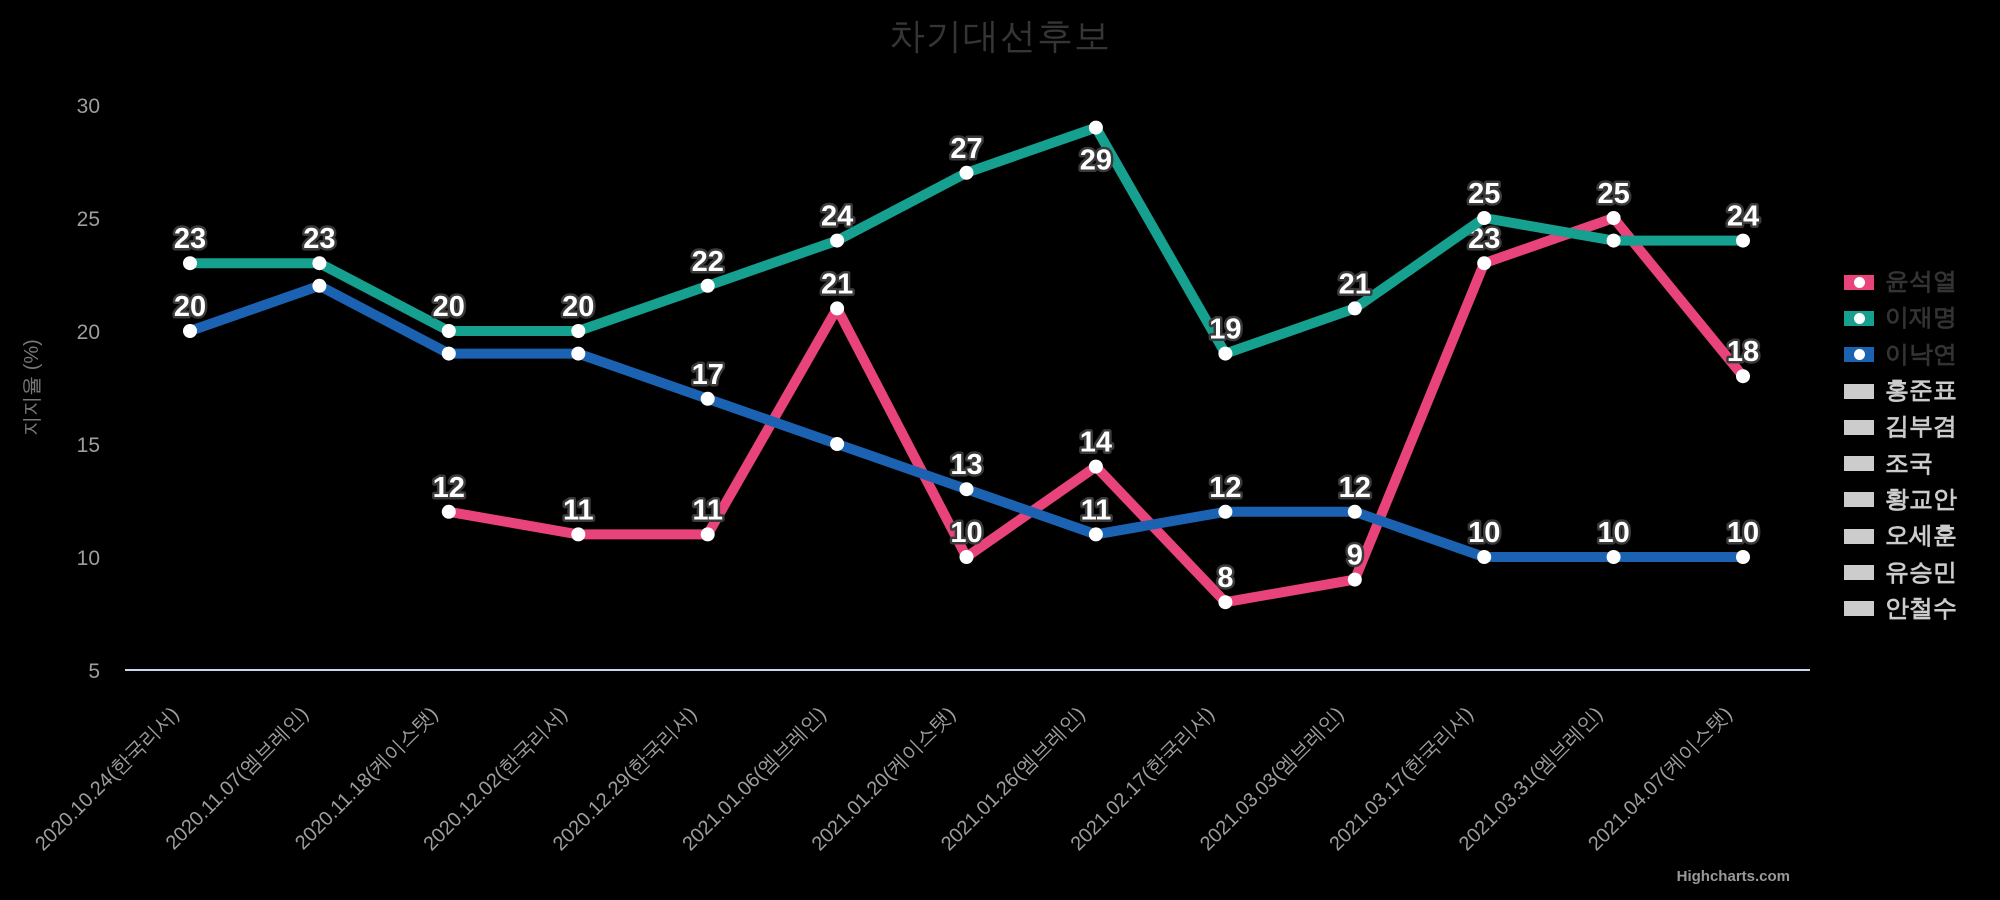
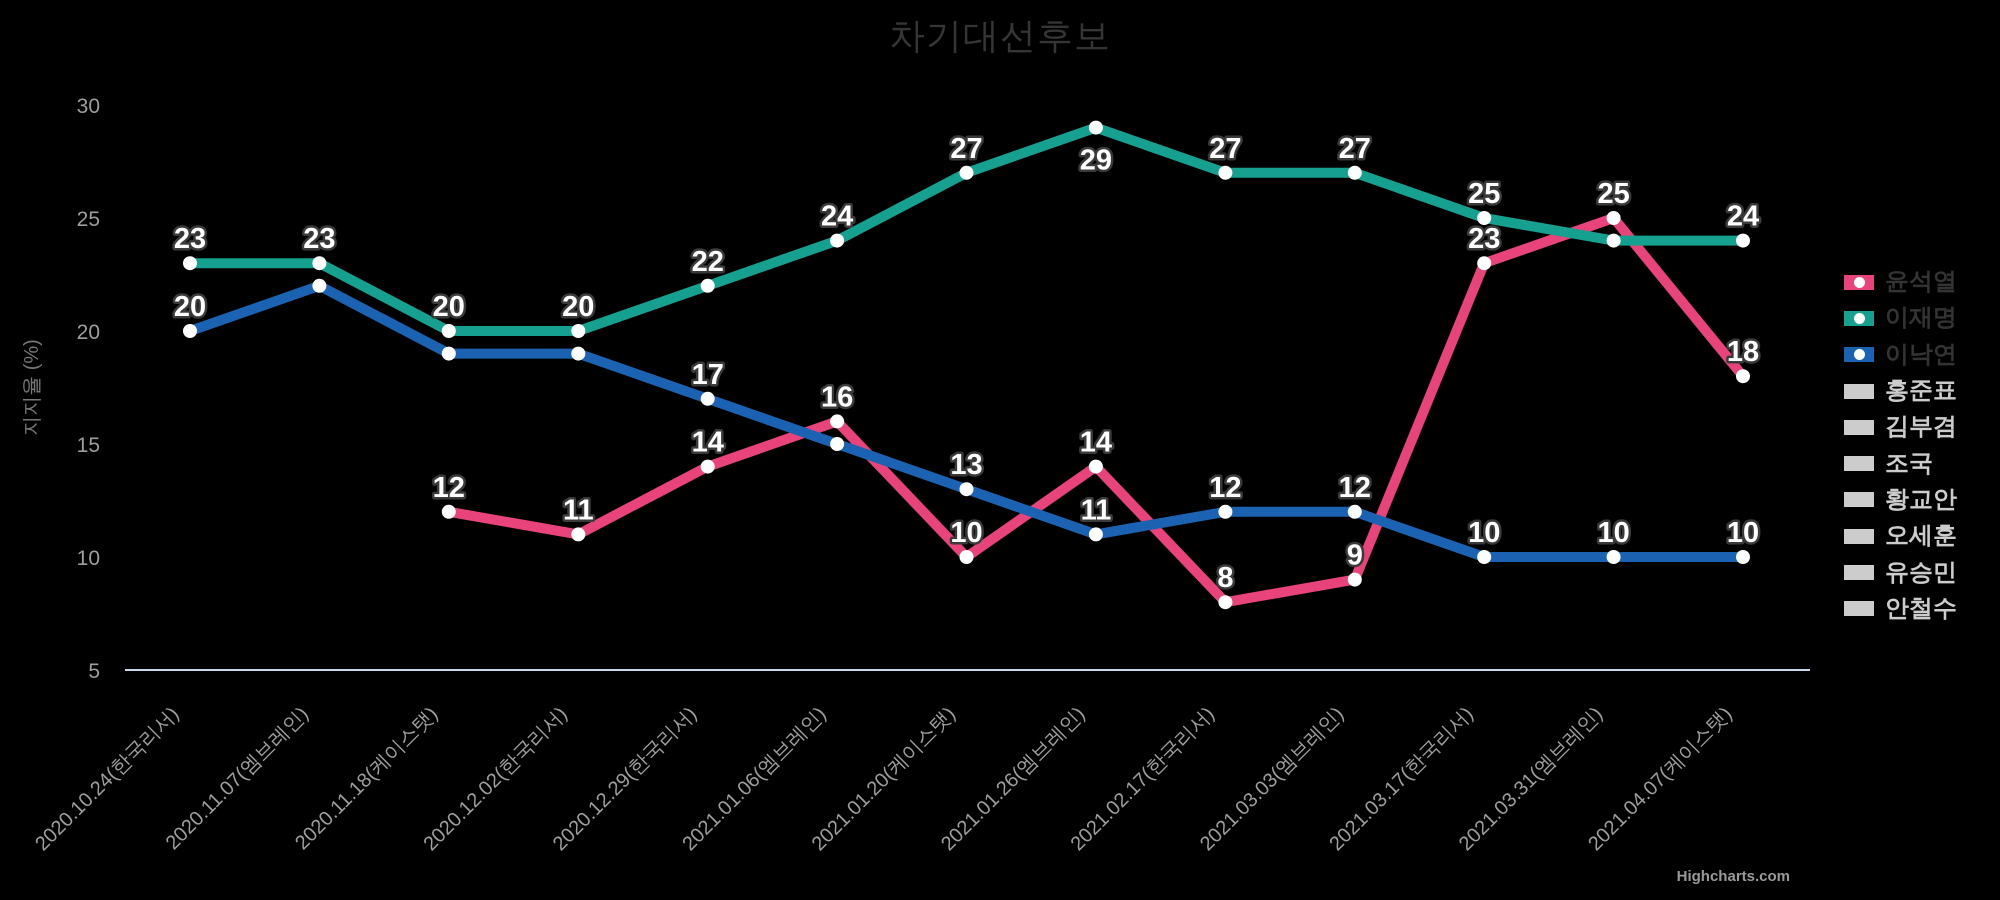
윤석열/2020.12.29(한국리서): 11 -> 14
윤석열/2021.01.06(엠브레인): 21 -> 16
이재명/2021.02.17(한국리서): 19 -> 27
이재명/2021.03.03(엠브레인): 21 -> 27
